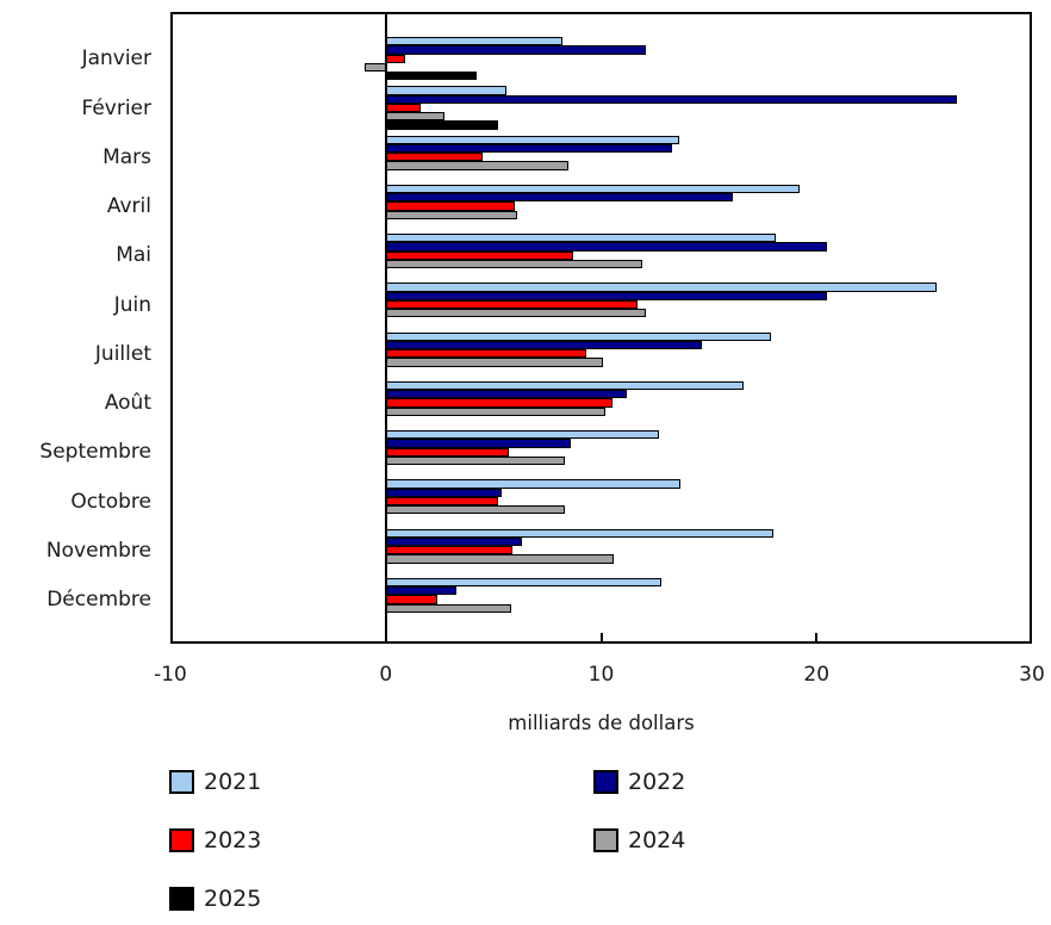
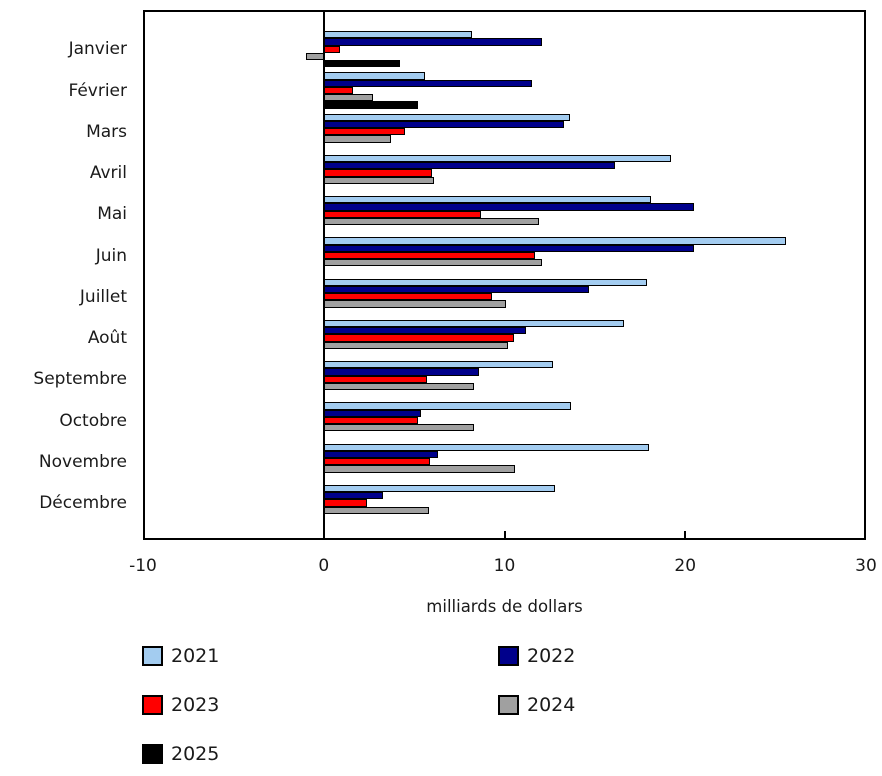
2022/Février: 26.5 -> 11.5
2024/Mars: 8.5 -> 3.7
